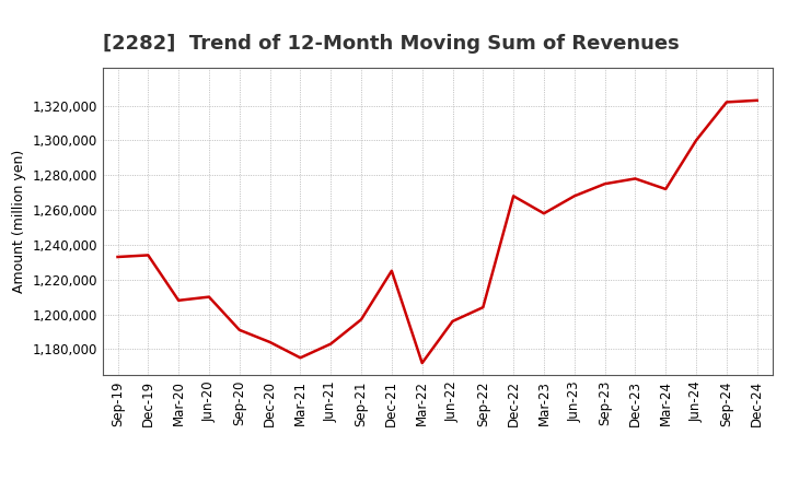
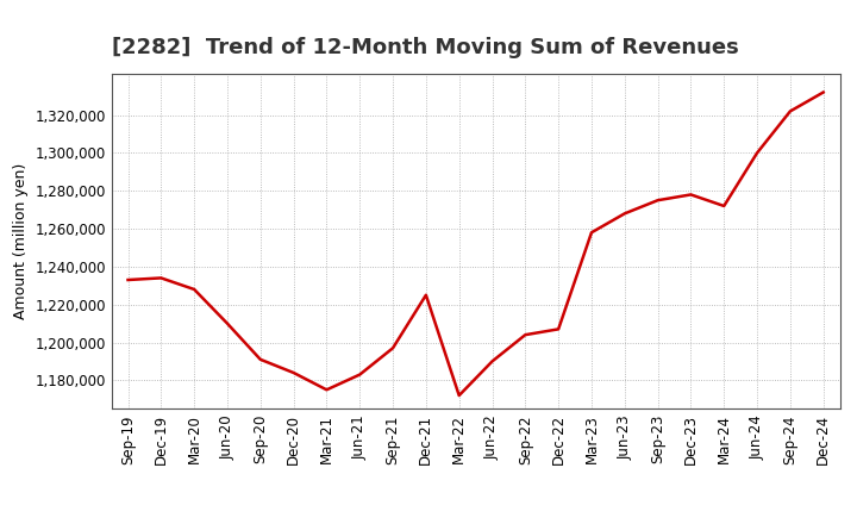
Mar-20: 1,208,000 -> 1,228,000
Jun-22: 1,196,000 -> 1,190,000
Dec-22: 1,268,000 -> 1,207,000
Dec-24: 1,323,000 -> 1,332,000
